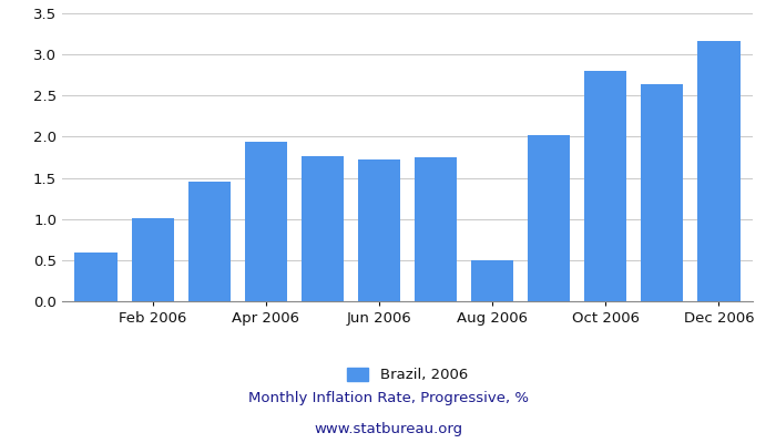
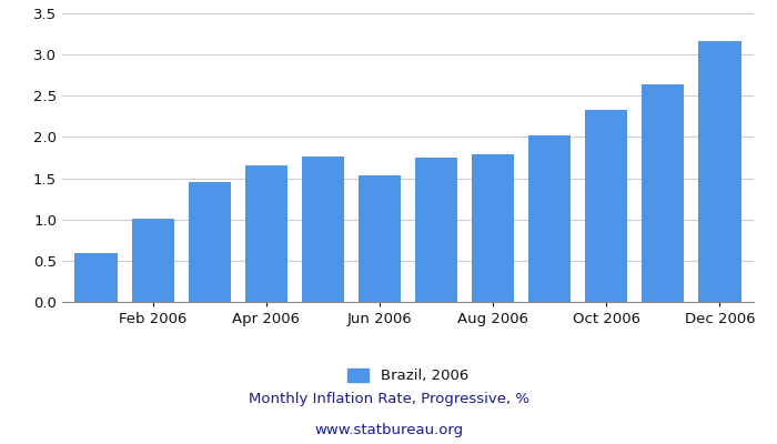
Apr 2006: 1.94 -> 1.66
Jun 2006: 1.72 -> 1.54
Aug 2006: 0.50 -> 1.79
Oct 2006: 2.80 -> 2.33
